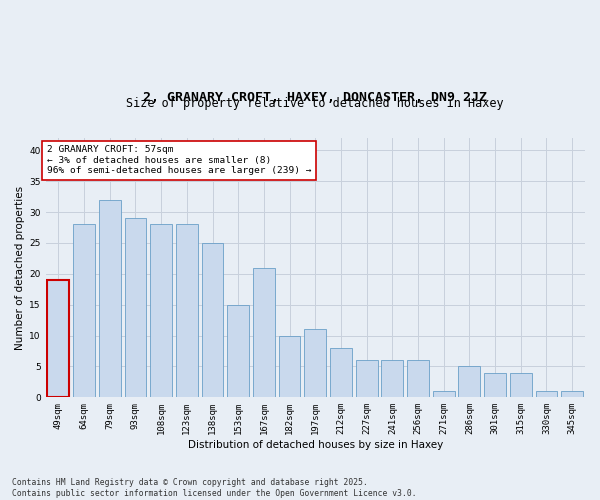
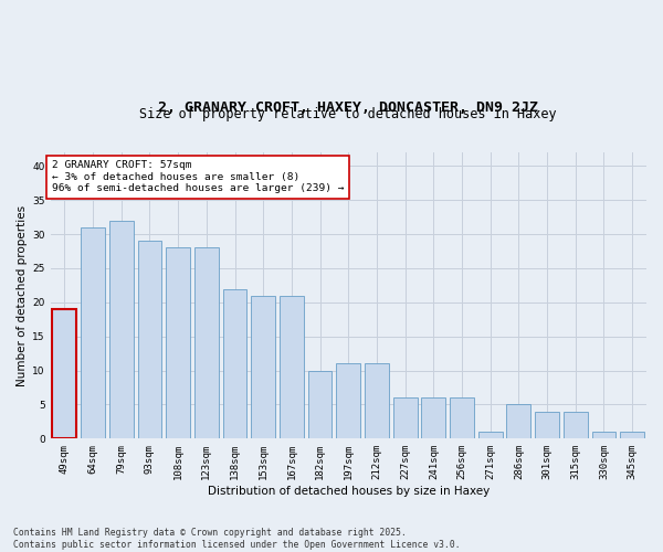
64sqm: 28 -> 31
138sqm: 25 -> 22
153sqm: 15 -> 21
212sqm: 8 -> 11
